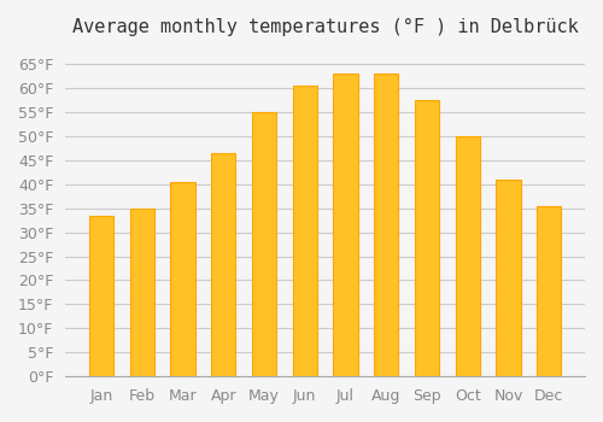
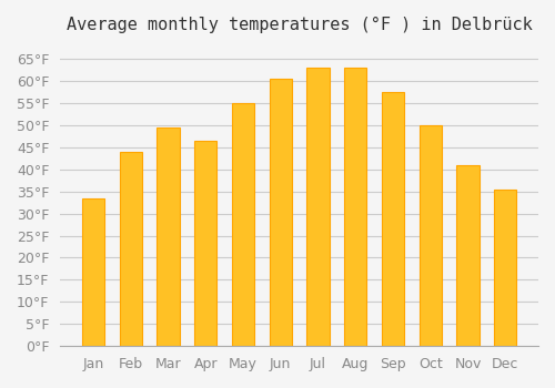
Feb: 35.0°F -> 44.0°F
Mar: 40.5°F -> 49.5°F
